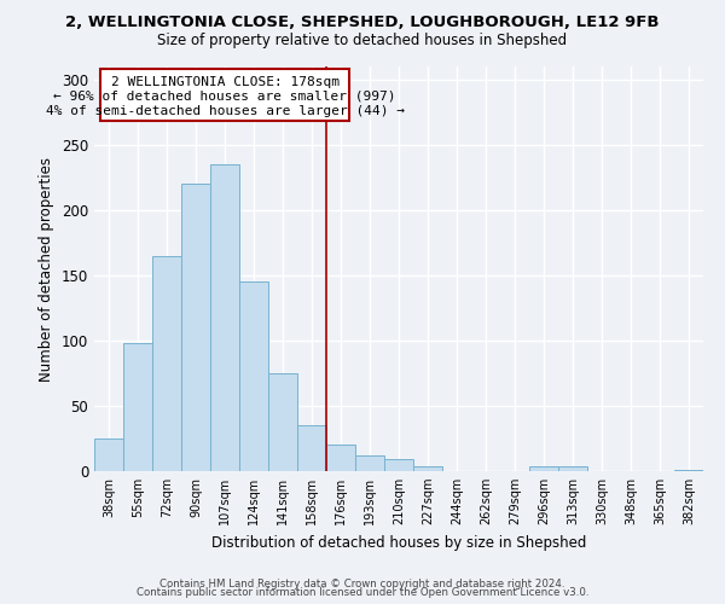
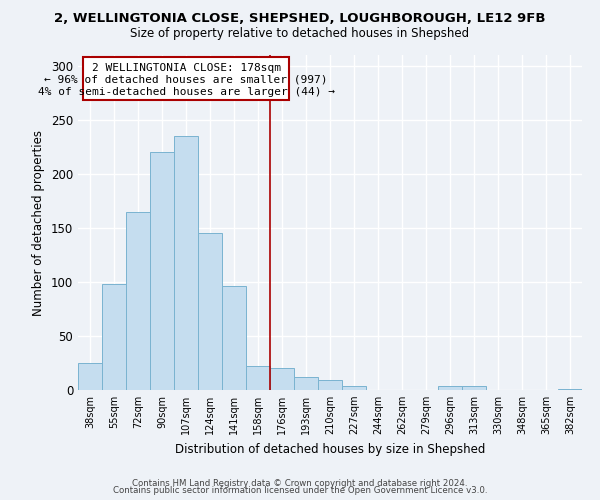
141sqm: 75 -> 96
158sqm: 35 -> 22
